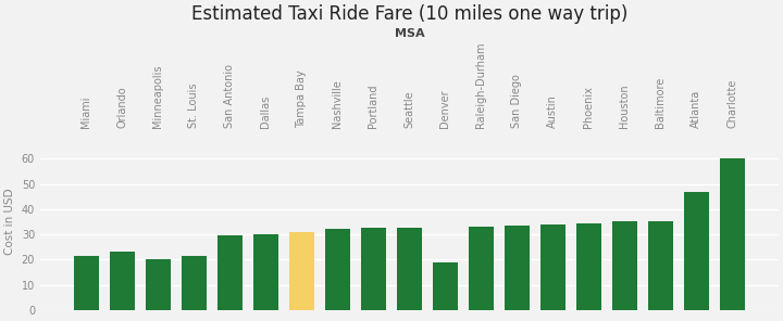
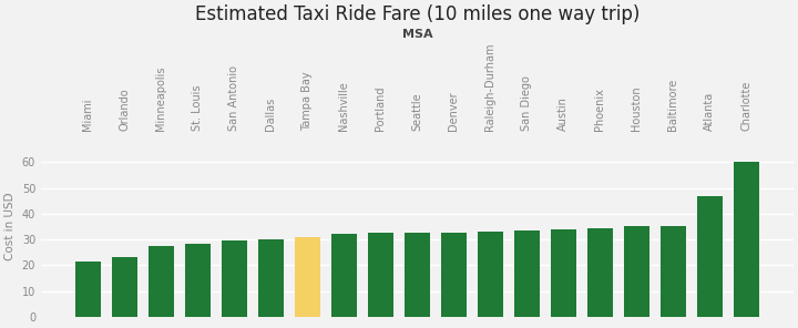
Minneapolis: 20.0 -> 27.5
St. Louis: 21.5 -> 28.5
Denver: 19.0 -> 32.5
